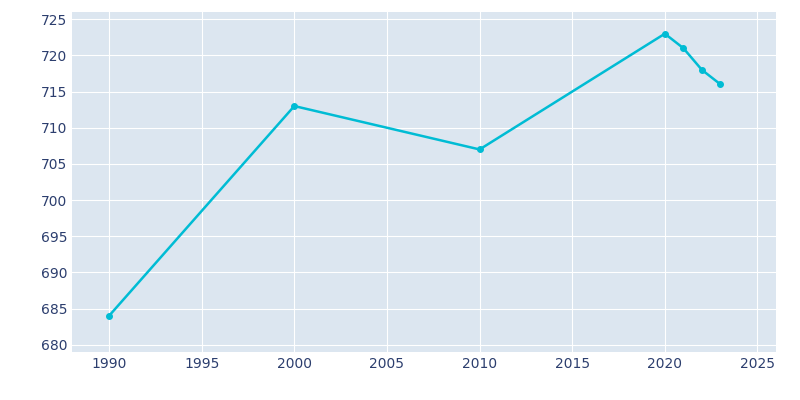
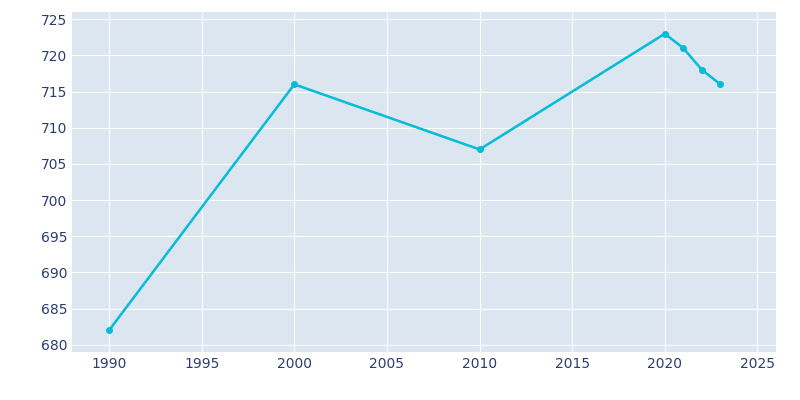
1990: 684 -> 682
2000: 713 -> 716
